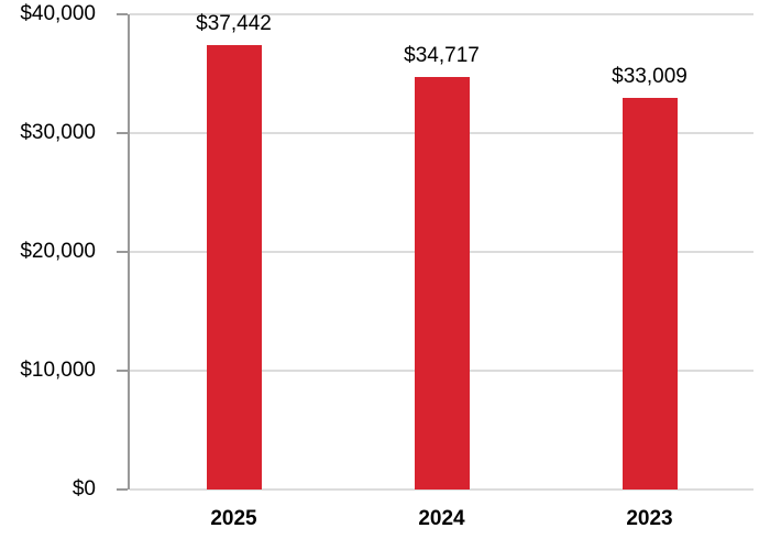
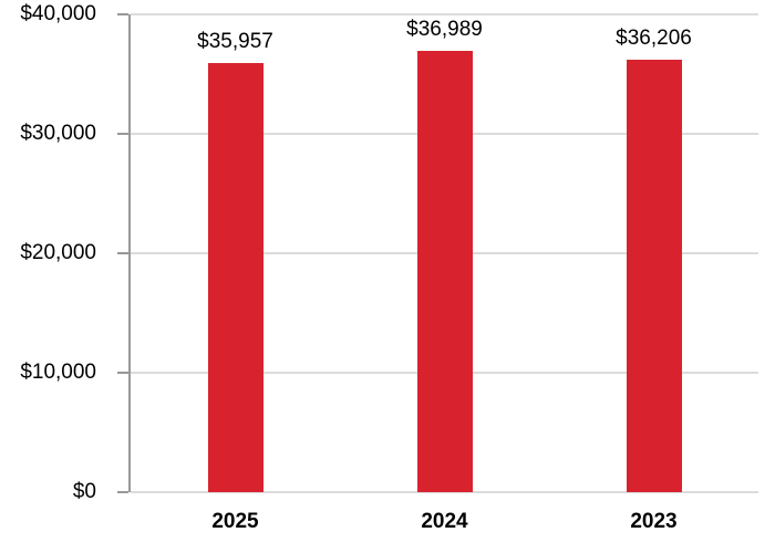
2025: $37,442 -> $35,957
2024: $34,717 -> $36,989
2023: $33,009 -> $36,206
